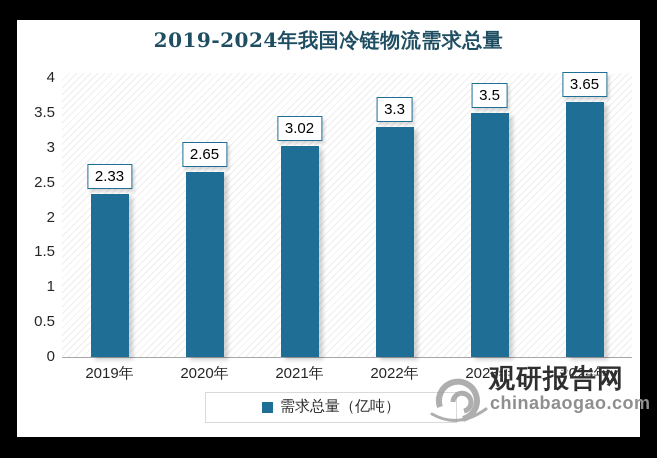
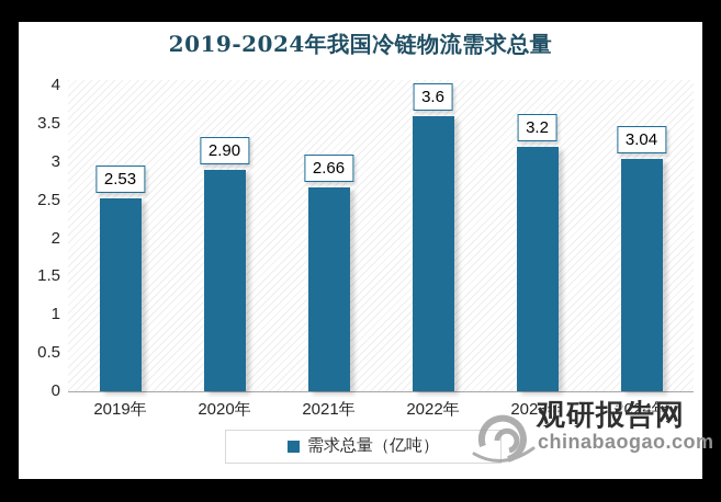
2019年: 2.33 -> 2.53
2020年: 2.65 -> 2.90
2021年: 3.02 -> 2.66
2022年: 3.3 -> 3.6
2023年: 3.5 -> 3.2
2024年: 3.65 -> 3.04
